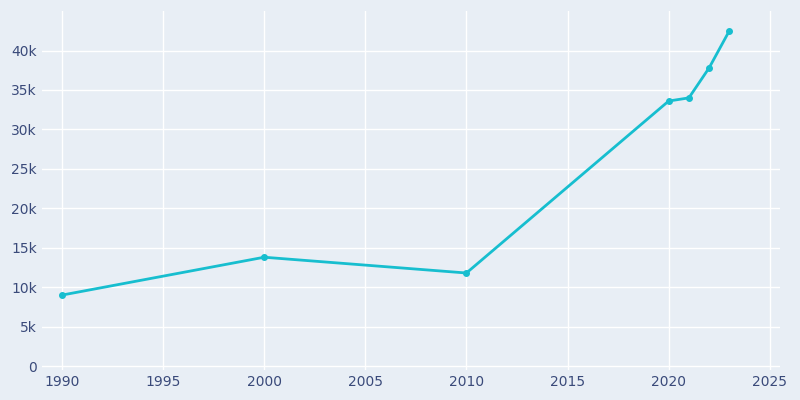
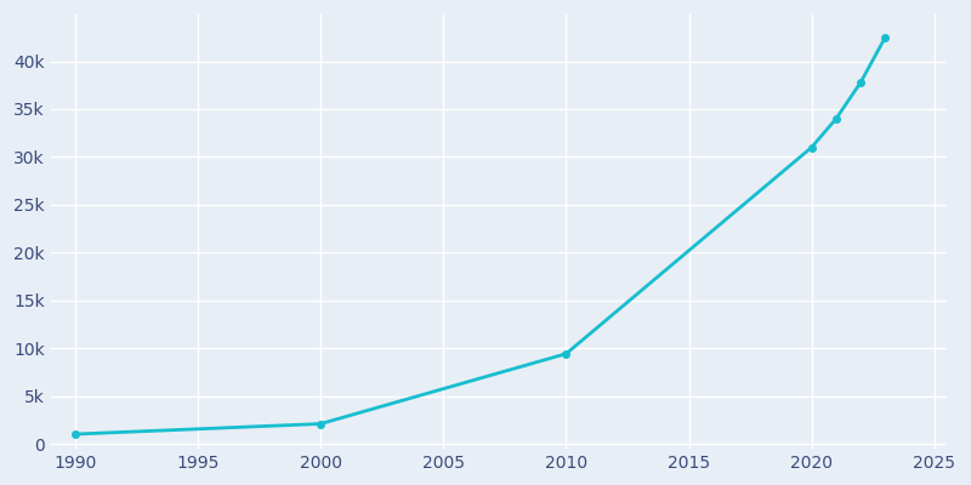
1990: 9.0k -> 1.0k
2000: 13.8k -> 2.1k
2010: 11.8k -> 9.4k
2020: 33.6k -> 31.0k
